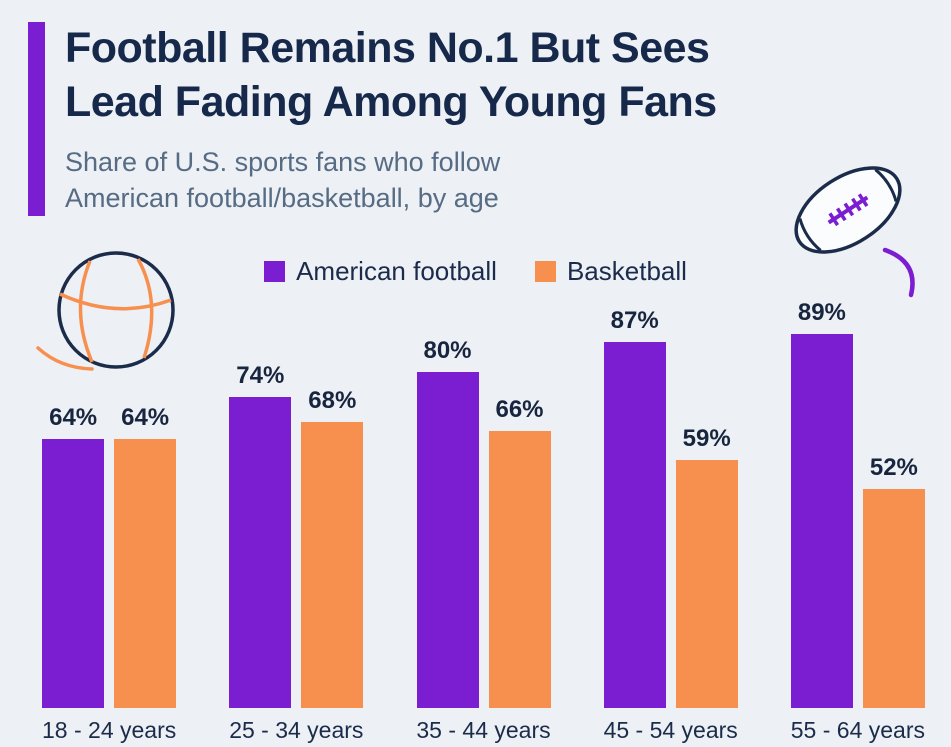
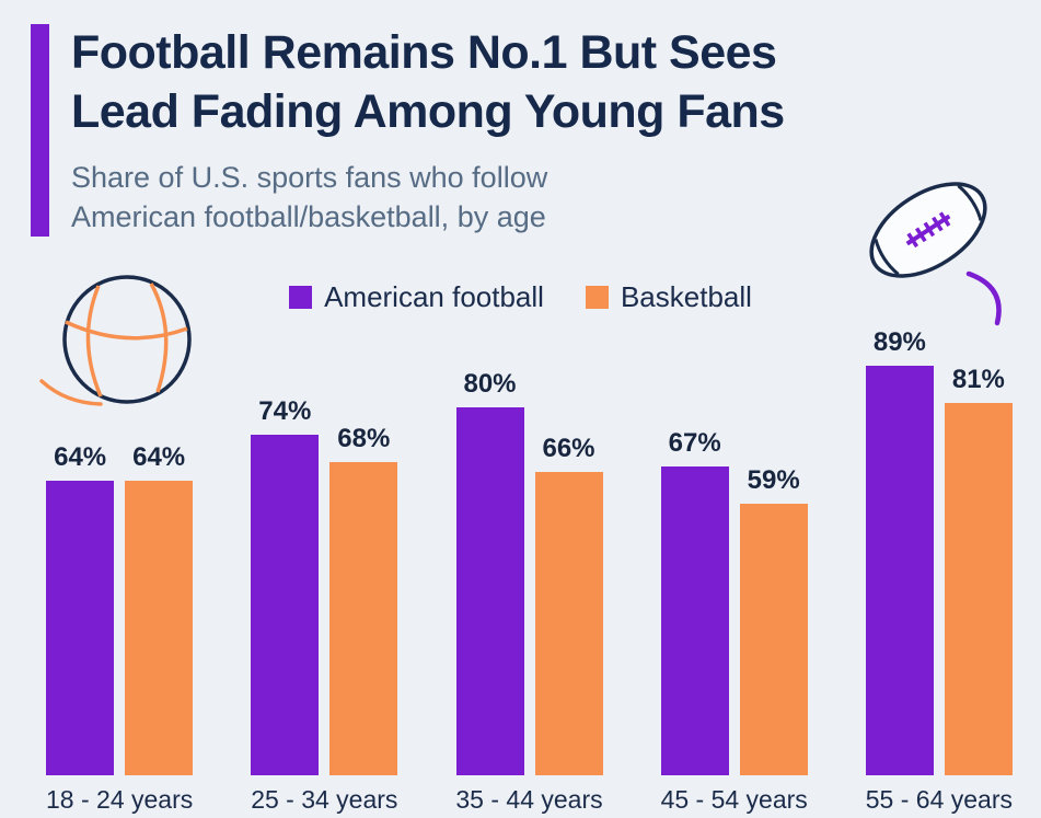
American football/45 - 54 years: 87% -> 67%
Basketball/55 - 64 years: 52% -> 81%
